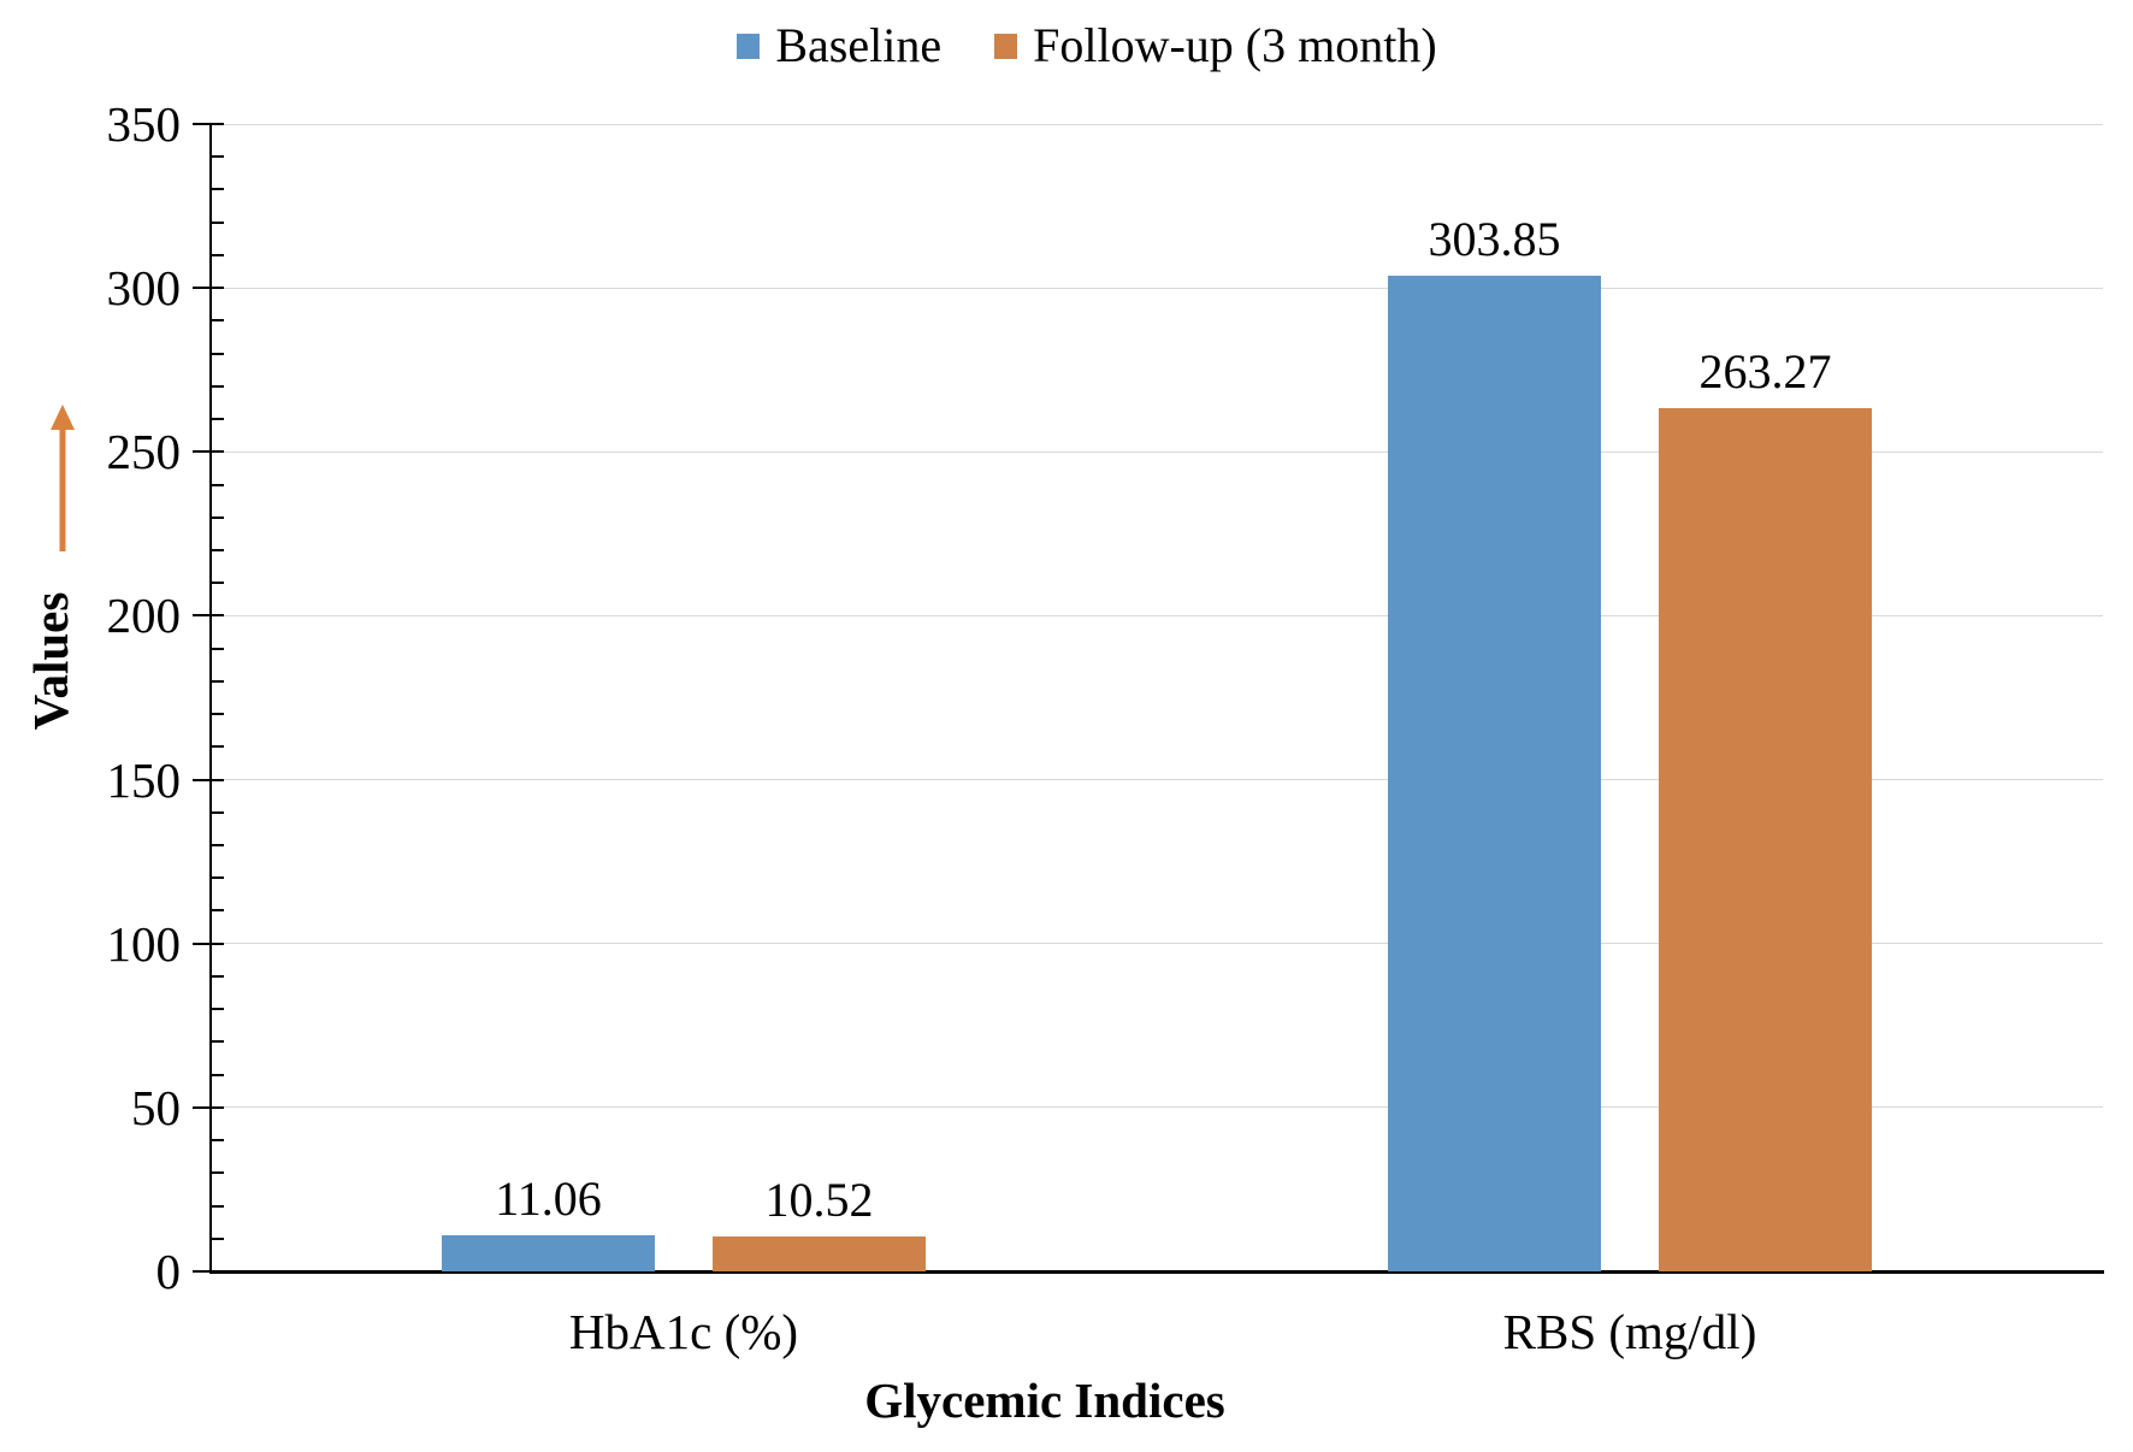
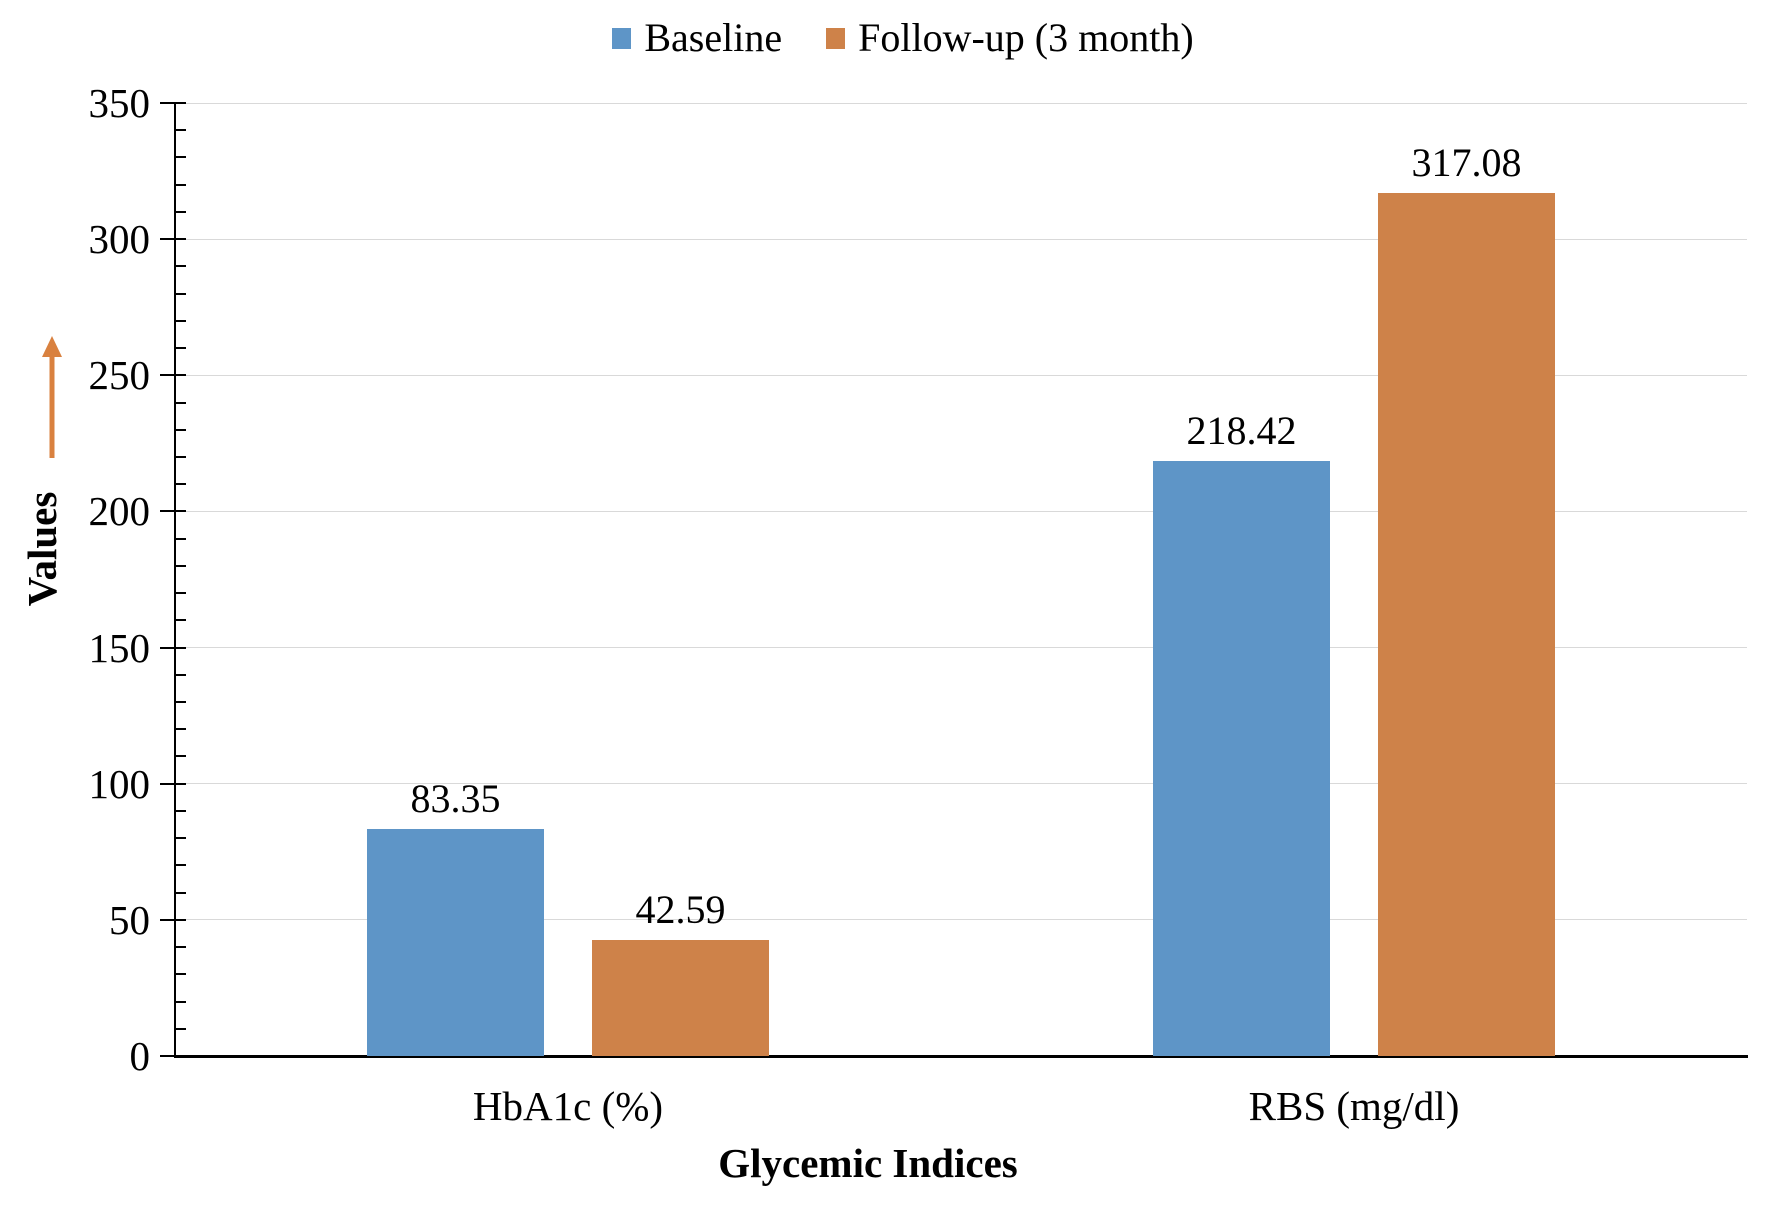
Baseline/HbA1c (%): 11.06 -> 83.35
Follow-up (3 month)/HbA1c (%): 10.52 -> 42.59
Baseline/RBS (mg/dl): 303.85 -> 218.42
Follow-up (3 month)/RBS (mg/dl): 263.27 -> 317.08
